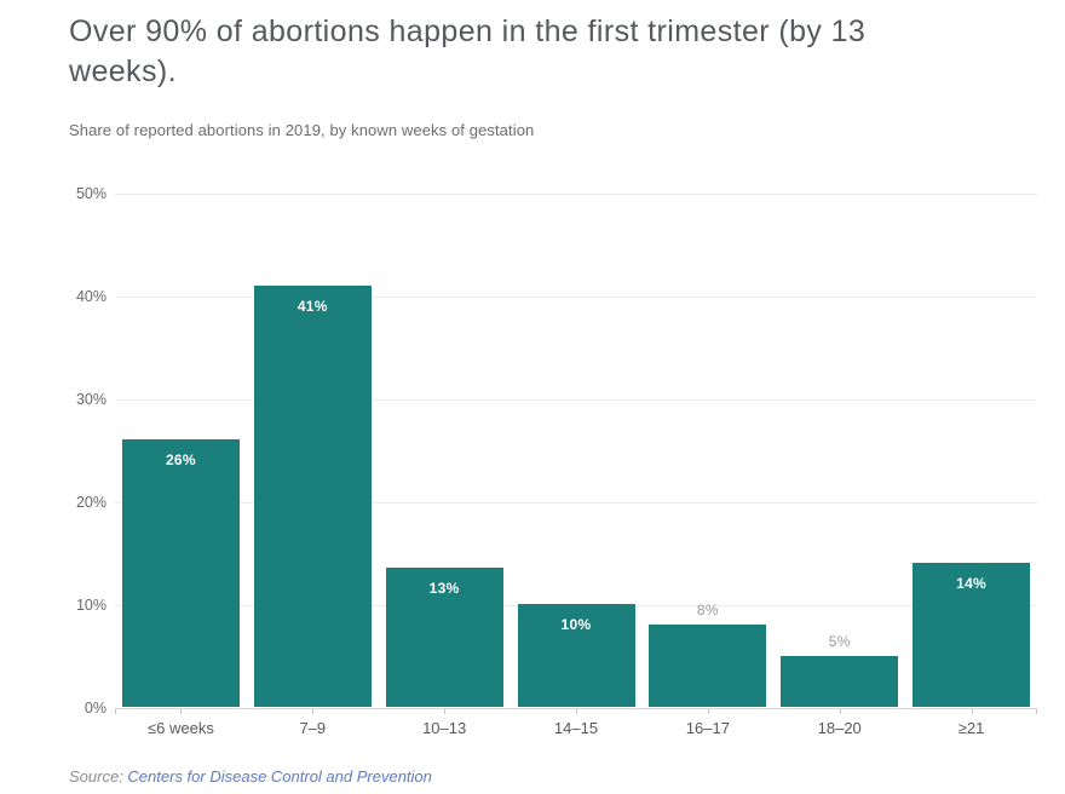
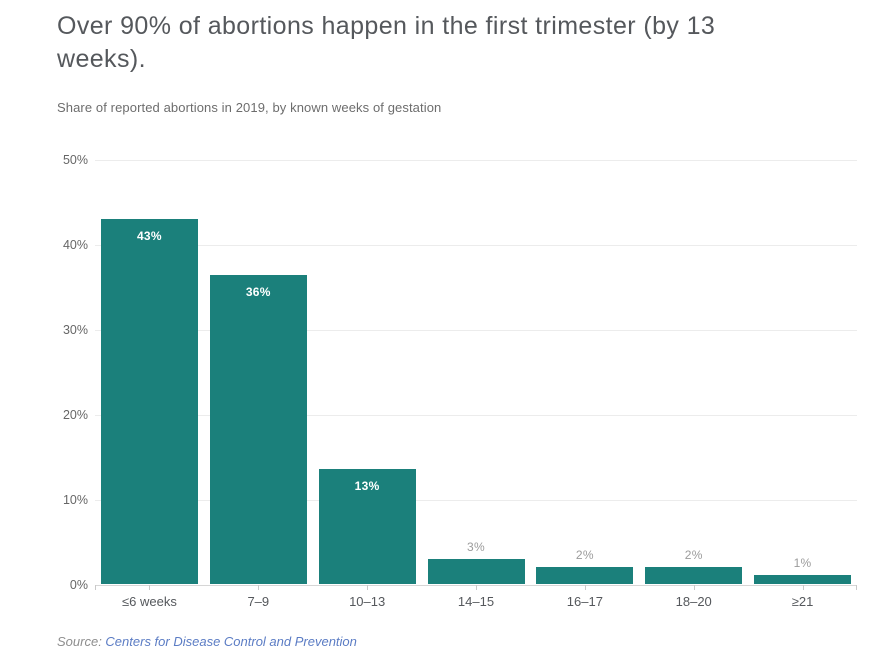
≤6 weeks: 26% -> 43%
7–9: 41% -> 36%
14–15: 10% -> 3%
16–17: 8% -> 2%
18–20: 5% -> 2%
≥21: 14% -> 1%
